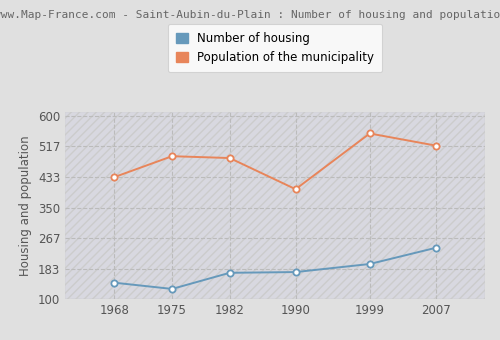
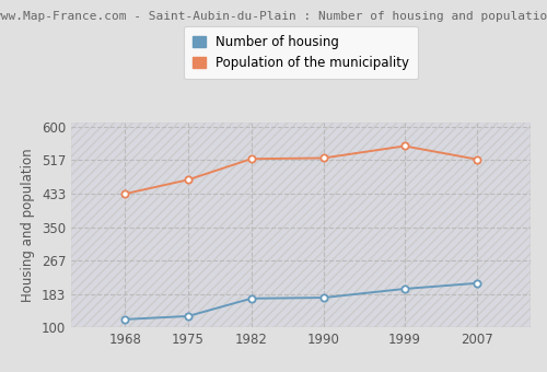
Number of housing/1968: 145 -> 120
Population of the municipality/1975: 490 -> 468
Population of the municipality/1982: 485 -> 520
Population of the municipality/1990: 400 -> 522
Number of housing/2007: 240 -> 210
